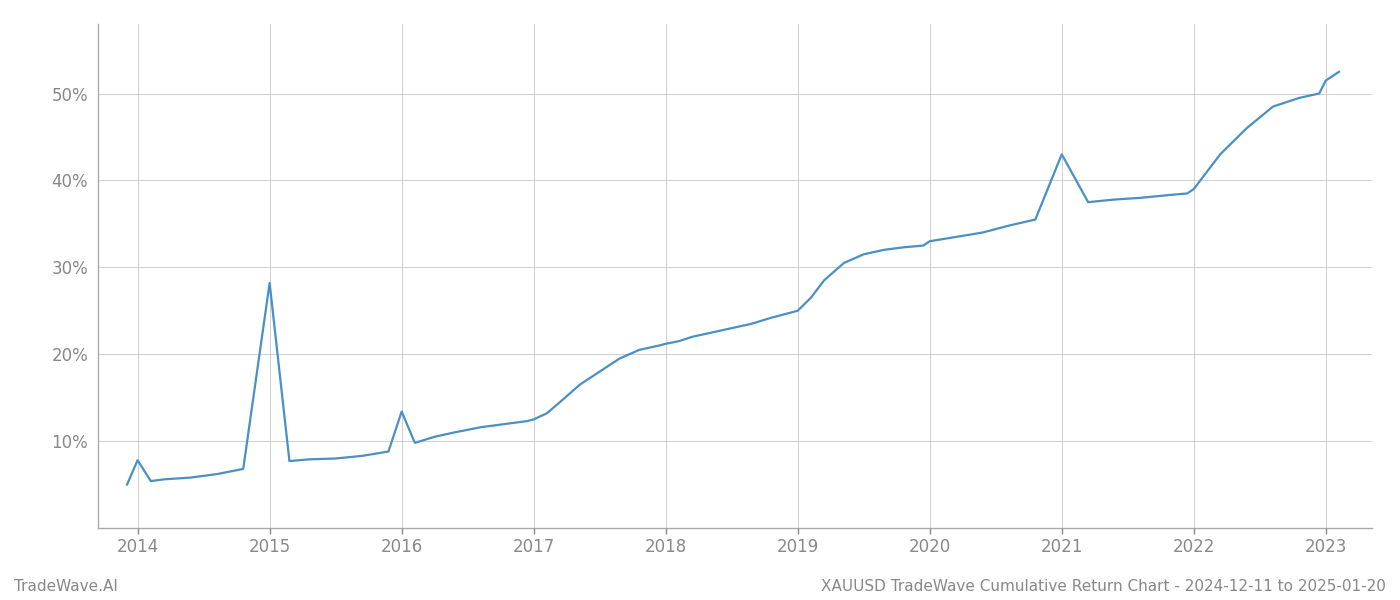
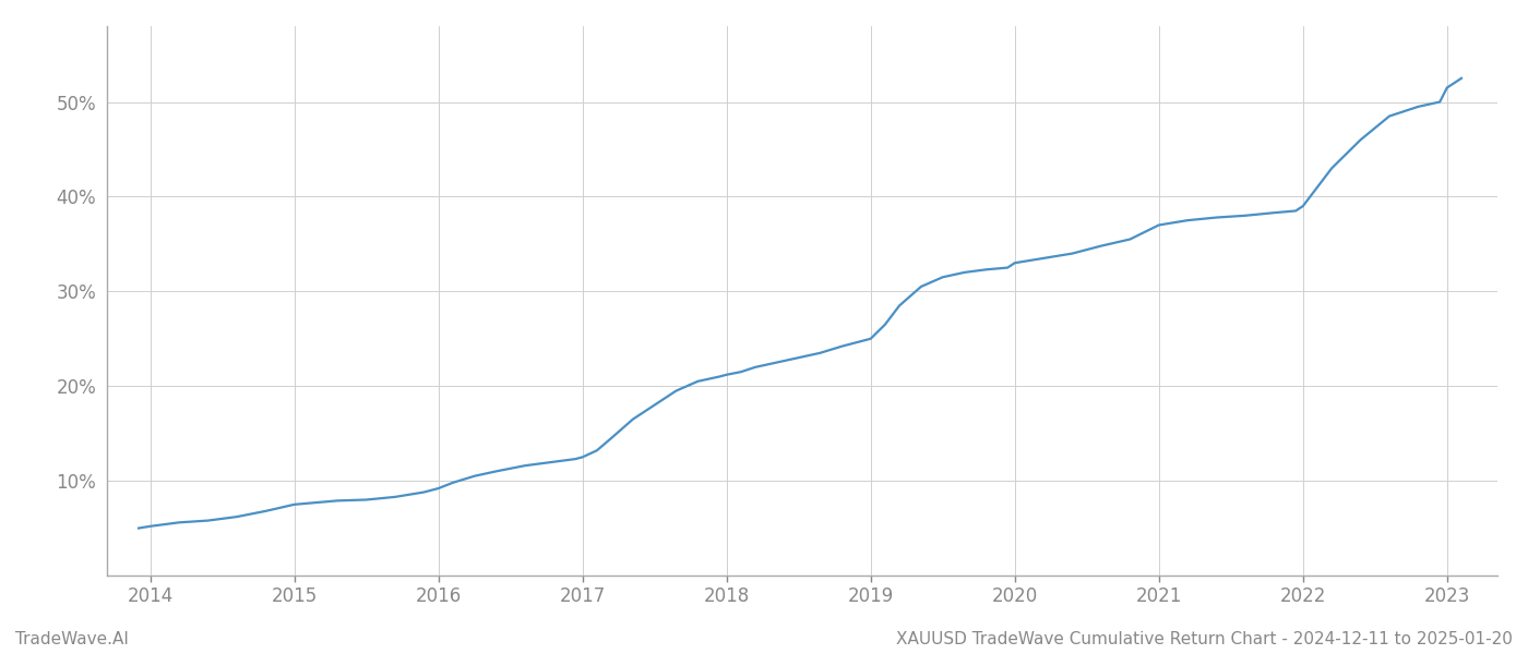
2014: 7.8% -> 5.2%
2015: 28.2% -> 7.5%
2016: 13.4% -> 9.2%
2021: 43.0% -> 37.0%
